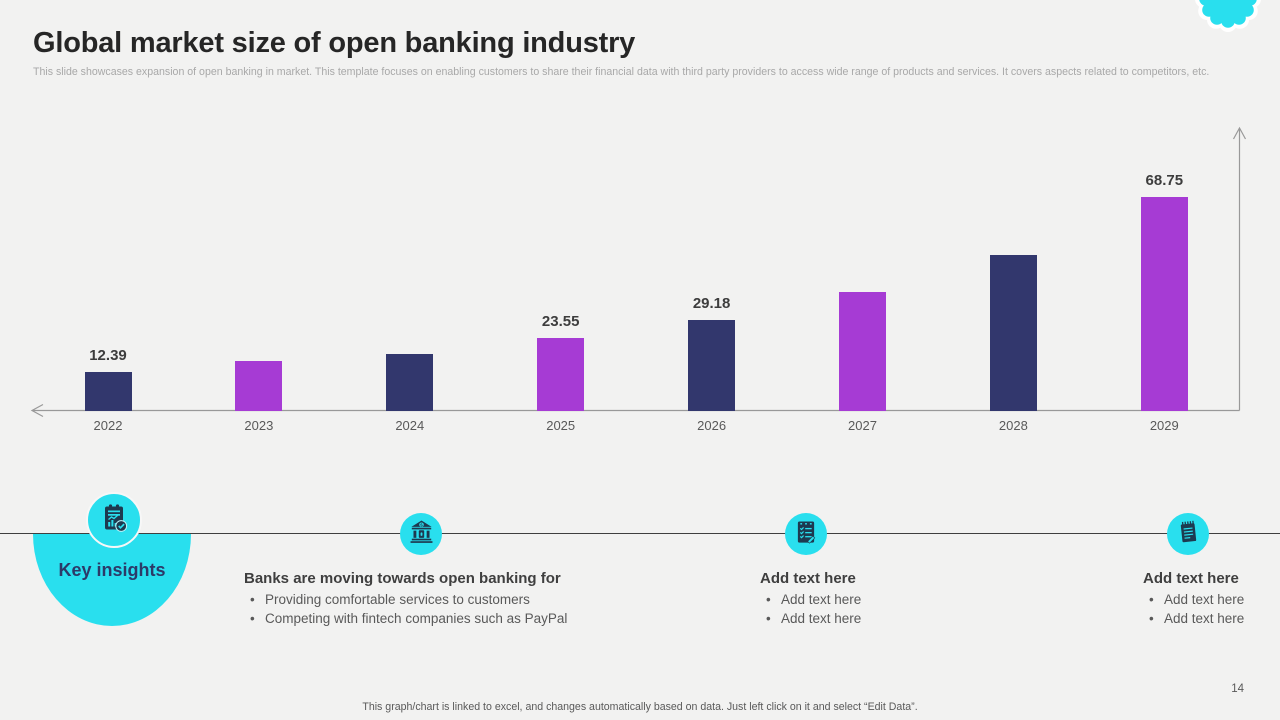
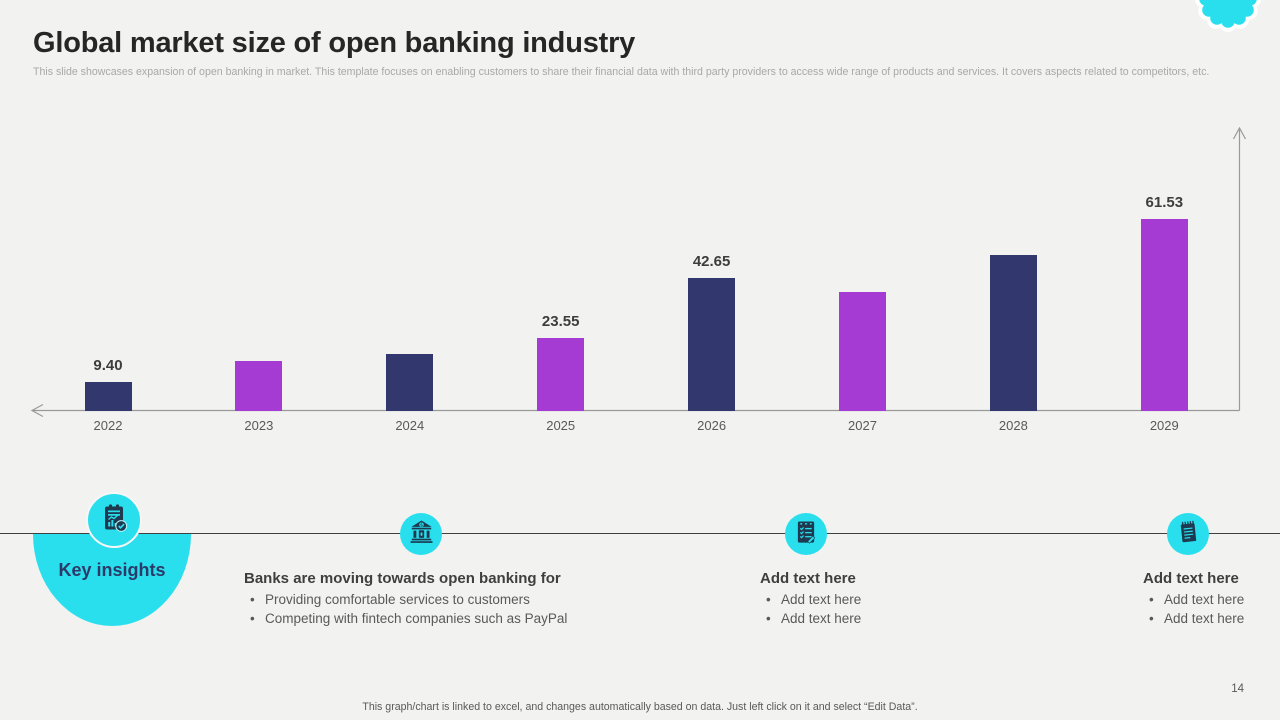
2022: 12.39 -> 9.40
2026: 29.18 -> 42.65
2029: 68.75 -> 61.53
